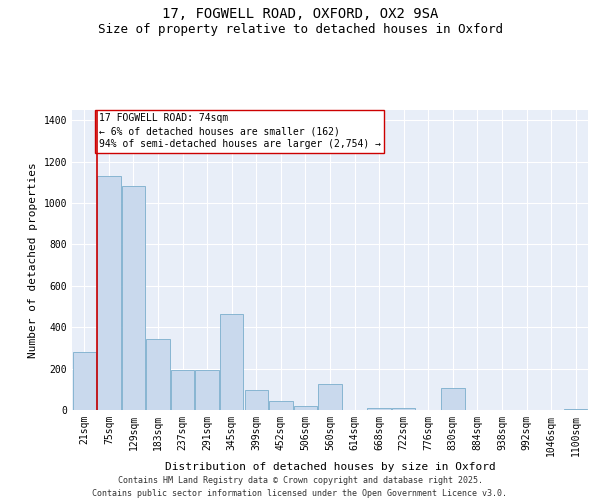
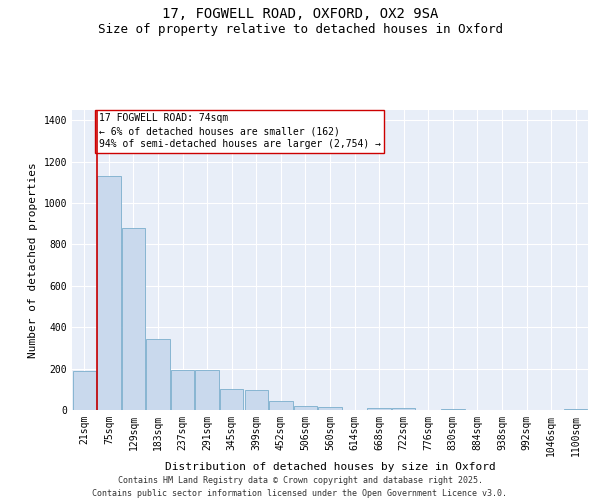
21sqm: 280 -> 190
129sqm: 1085 -> 880
345sqm: 465 -> 100
560sqm: 125 -> 15
830sqm: 105 -> 5
